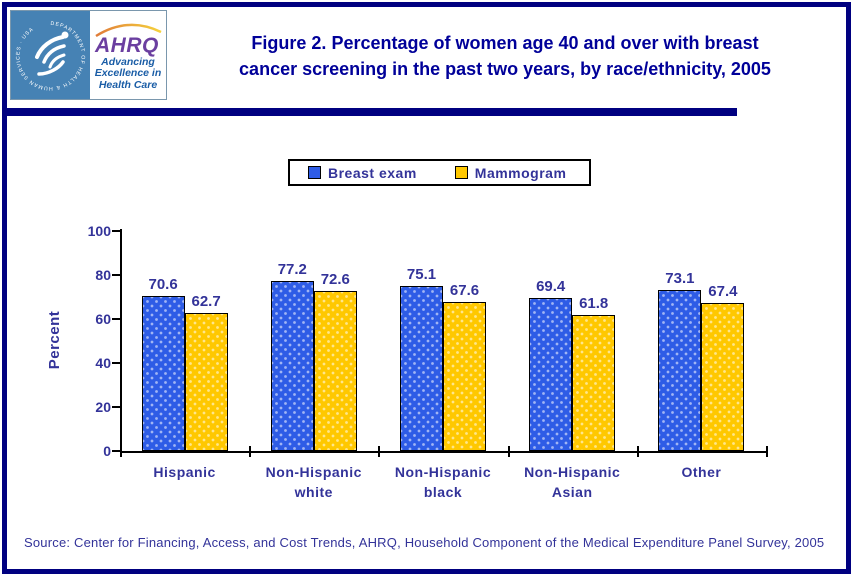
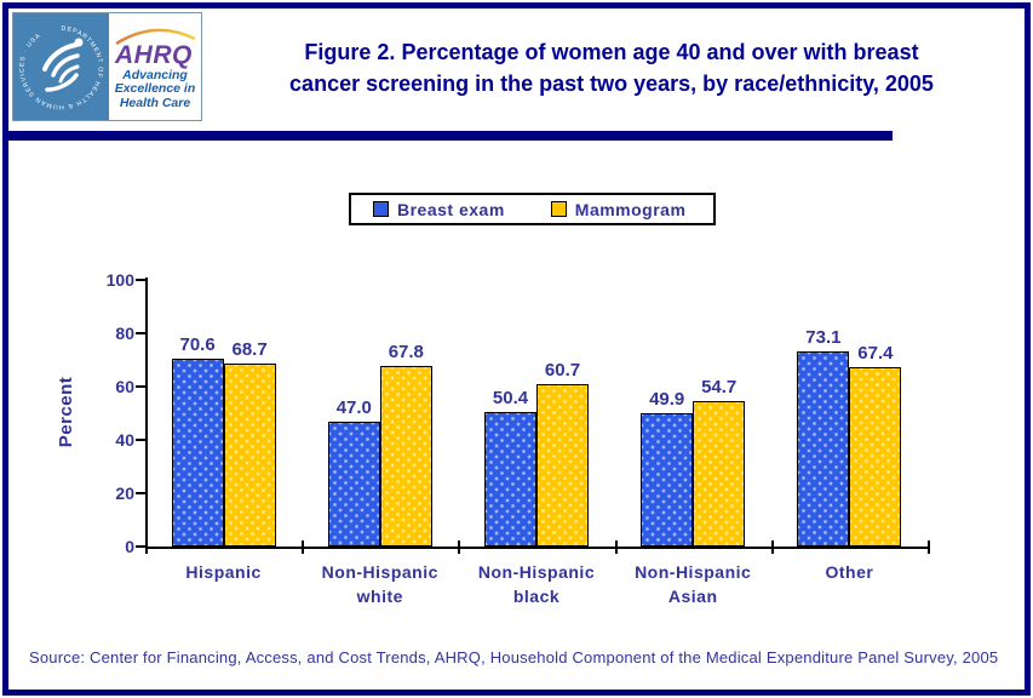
Mammogram/Hispanic: 62.7 -> 68.7
Breast exam/Non-Hispanic white: 77.2 -> 47.0
Mammogram/Non-Hispanic white: 72.6 -> 67.8
Breast exam/Non-Hispanic black: 75.1 -> 50.4
Mammogram/Non-Hispanic black: 67.6 -> 60.7
Breast exam/Non-Hispanic Asian: 69.4 -> 49.9
Mammogram/Non-Hispanic Asian: 61.8 -> 54.7
